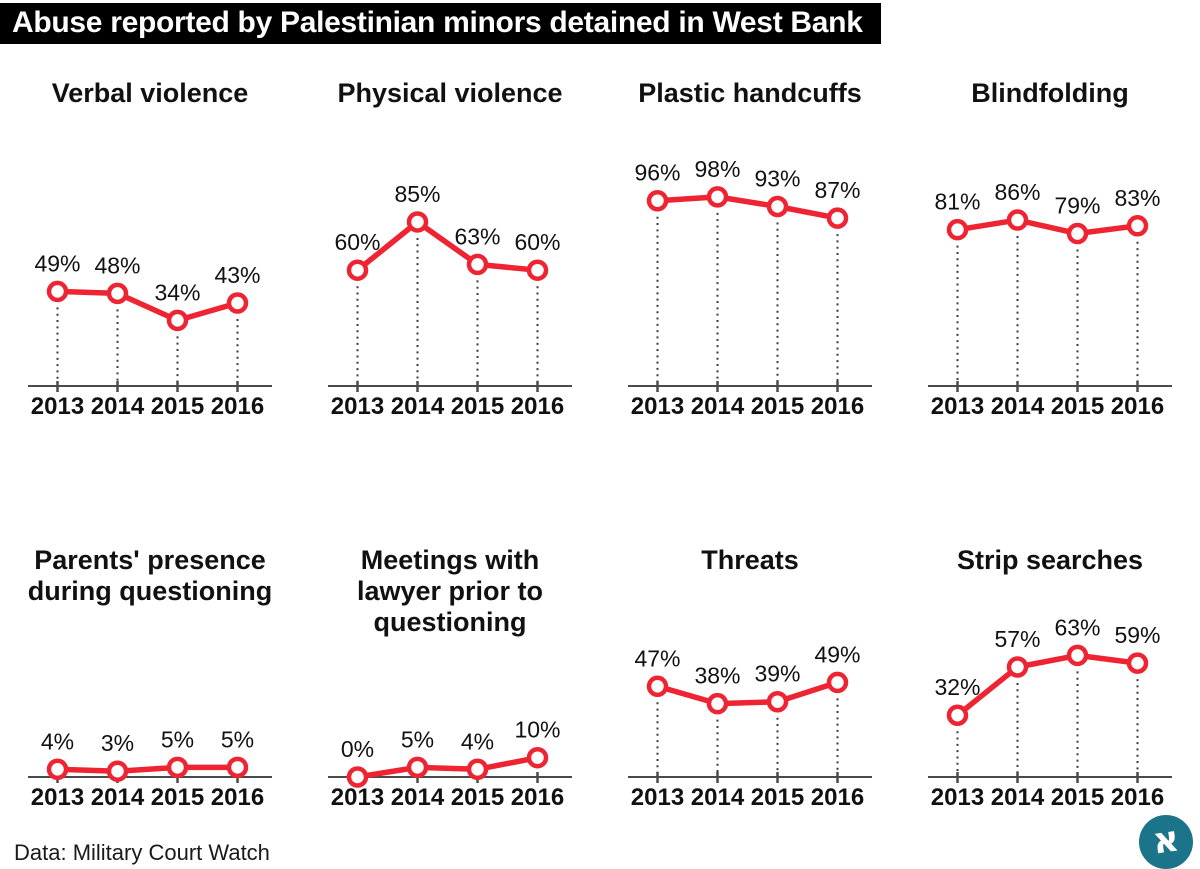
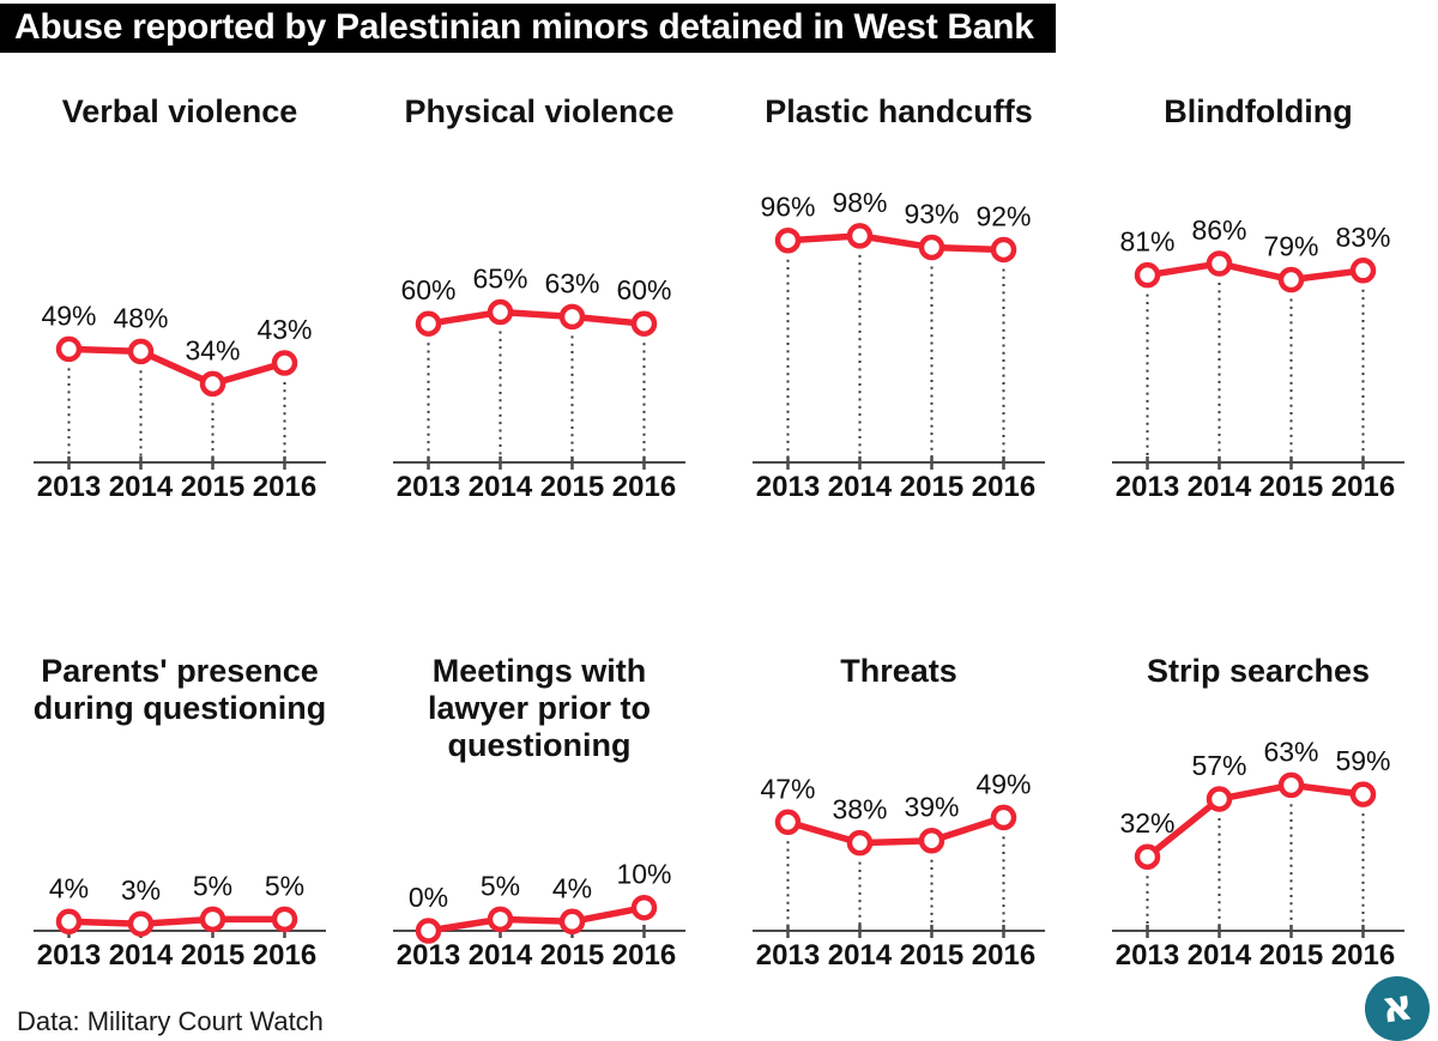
Physical violence/2014: 85% -> 65%
Plastic handcuffs/2016: 87% -> 92%
